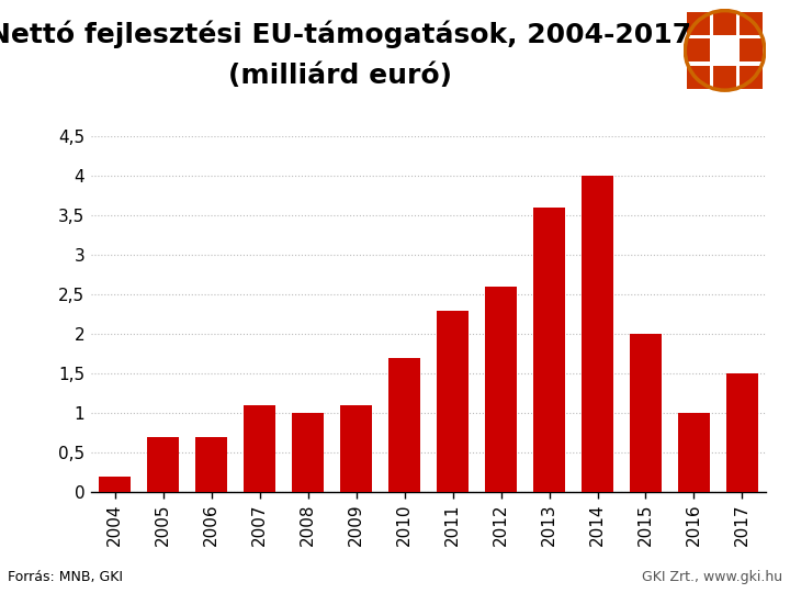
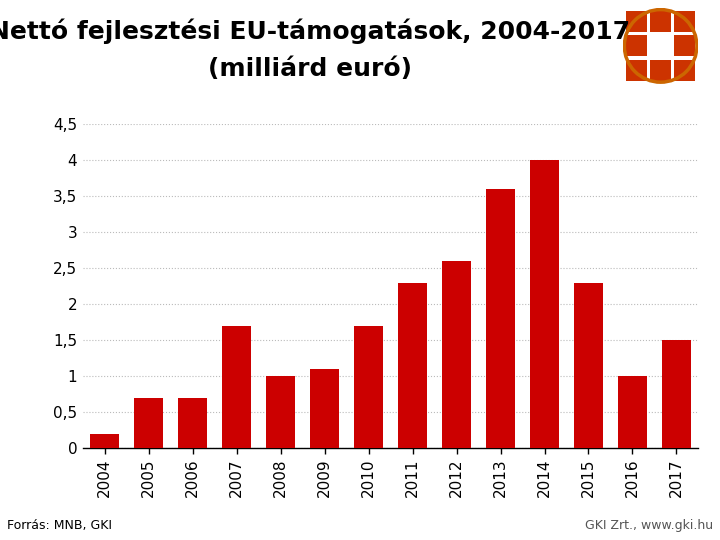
2007: 1,1 -> 1,7
2015: 2,0 -> 2,3
